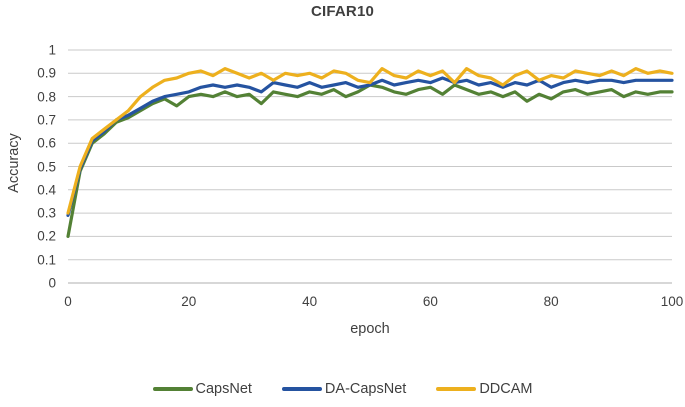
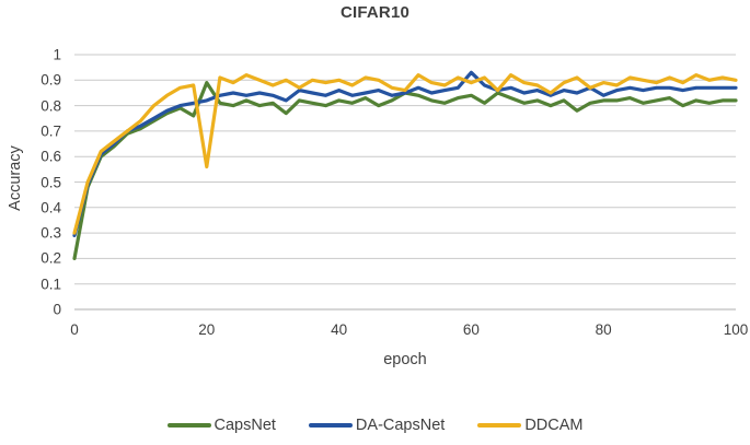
CapsNet/20: 0.80 -> 0.89
DDCAM/20: 0.90 -> 0.56
DA-CapsNet/60: 0.86 -> 0.93
CapsNet/80: 0.79 -> 0.82
